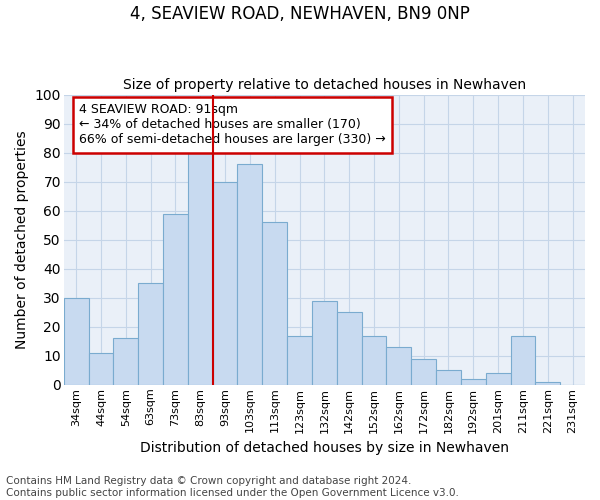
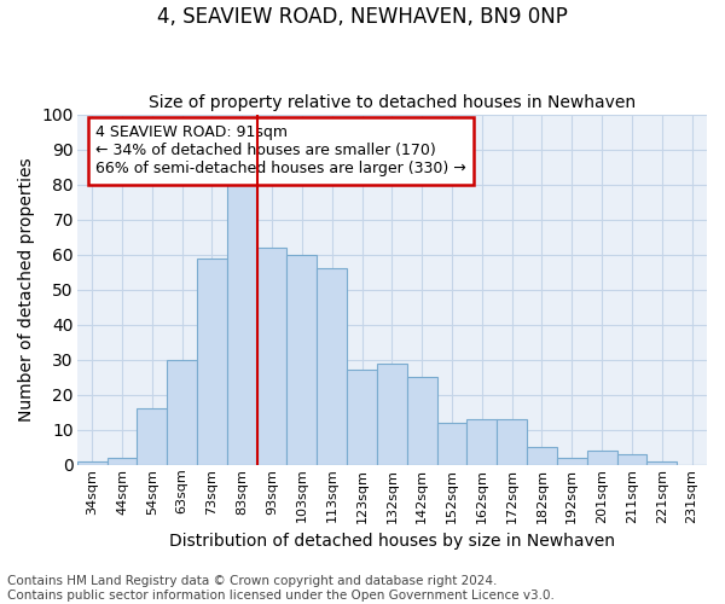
34sqm: 30 -> 1
44sqm: 11 -> 2
63sqm: 35 -> 30
93sqm: 70 -> 62
103sqm: 76 -> 60
123sqm: 17 -> 27
152sqm: 17 -> 12
172sqm: 9 -> 13
211sqm: 17 -> 3
